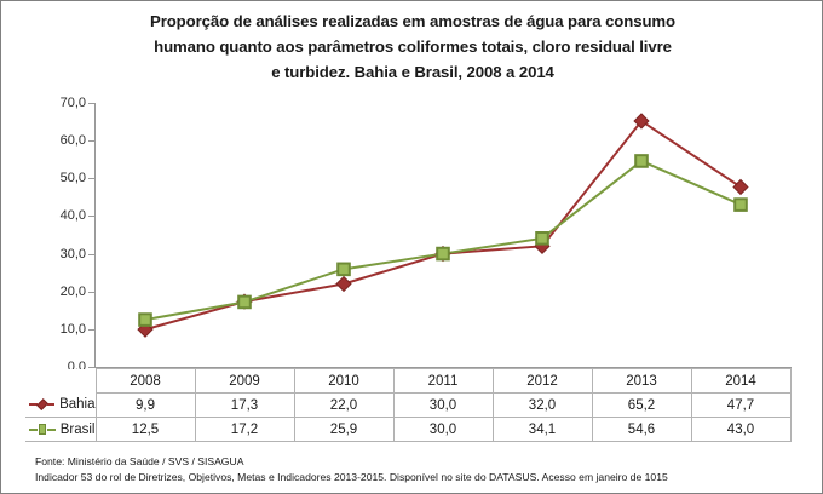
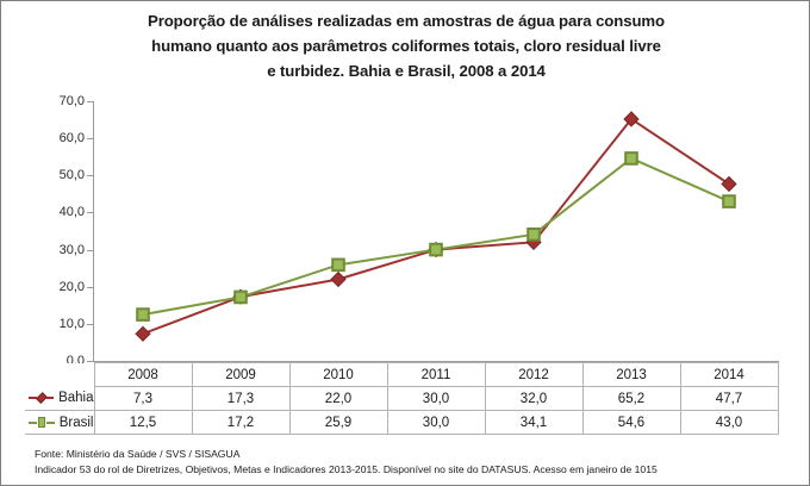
Bahia/2008: 9,9 -> 7,3
